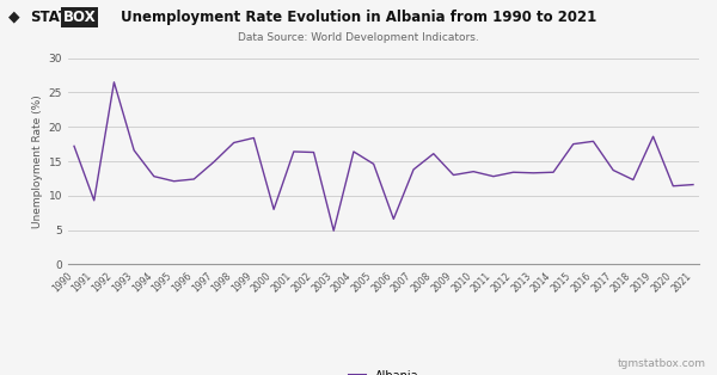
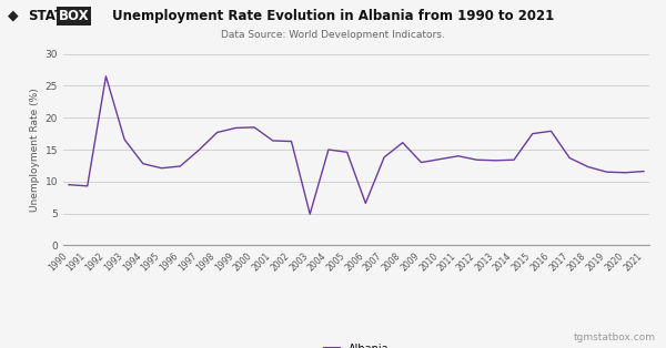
1990: 17.2 -> 9.5
2000: 8.0 -> 18.5
2004: 16.4 -> 15.0
2011: 12.8 -> 14.0
2019: 18.6 -> 11.5
